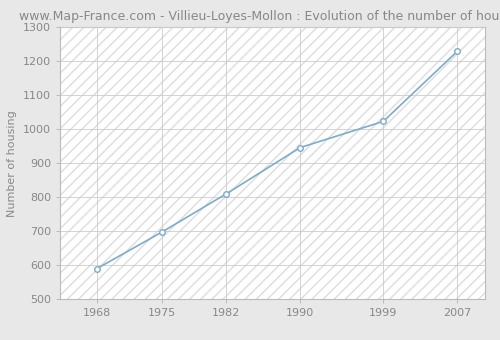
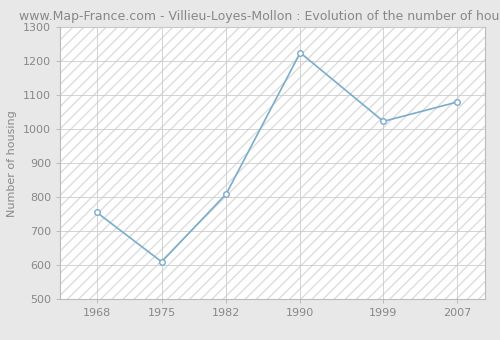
1968: 590 -> 755
1975: 697 -> 610
1990: 946 -> 1225
2007: 1229 -> 1080
